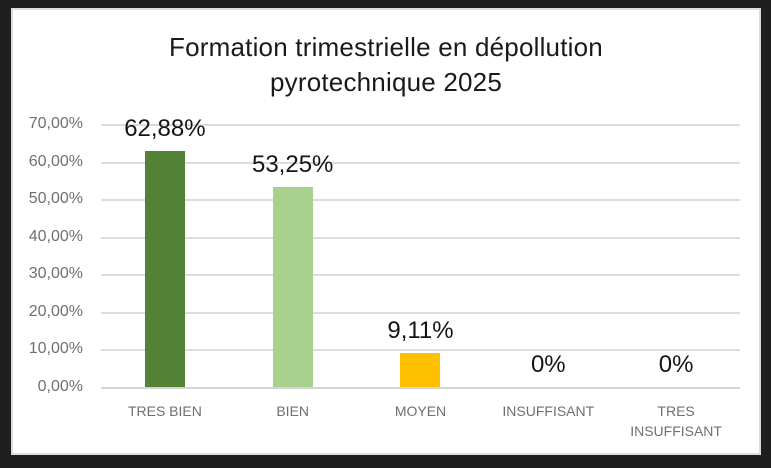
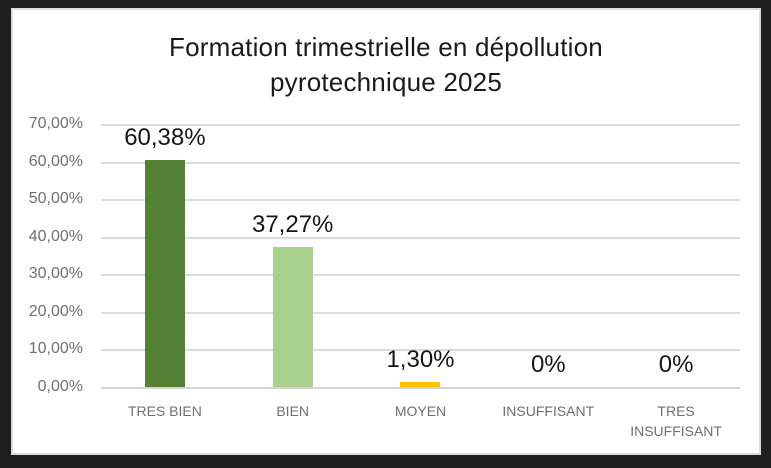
TRES BIEN: 62,88% -> 60,38%
BIEN: 53,25% -> 37,27%
MOYEN: 9,11% -> 1,30%
